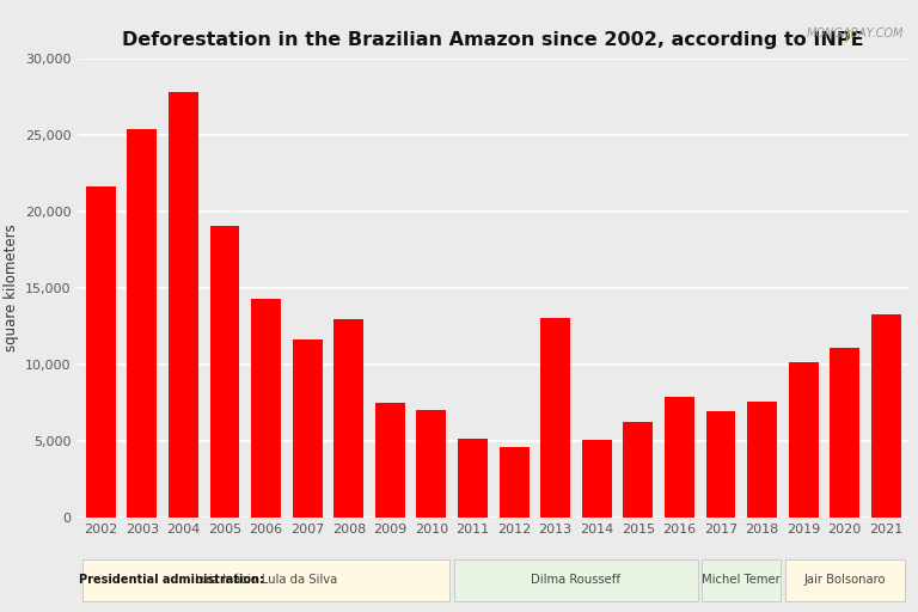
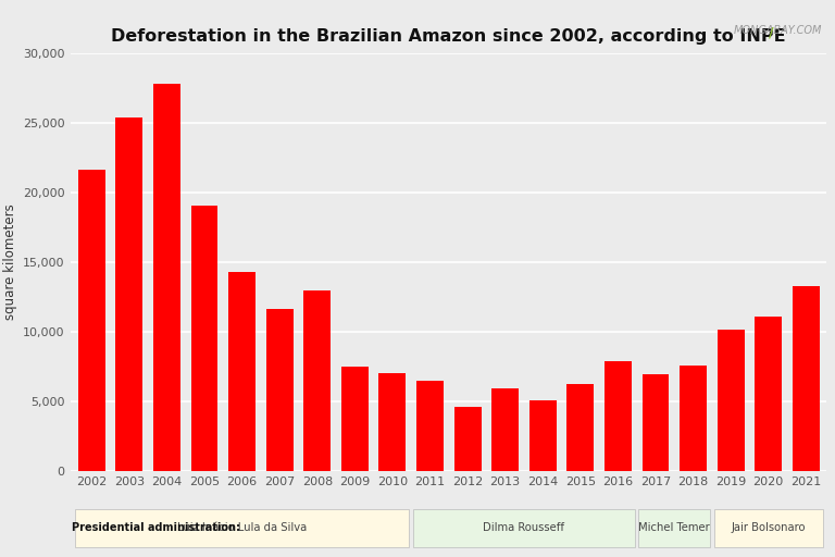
2011: 5,100 -> 6,400
2013: 13,000 -> 5,900
